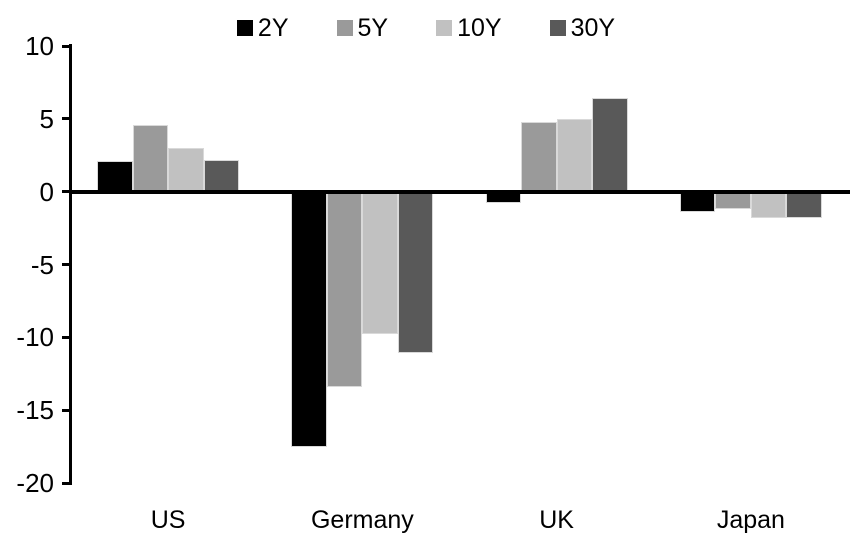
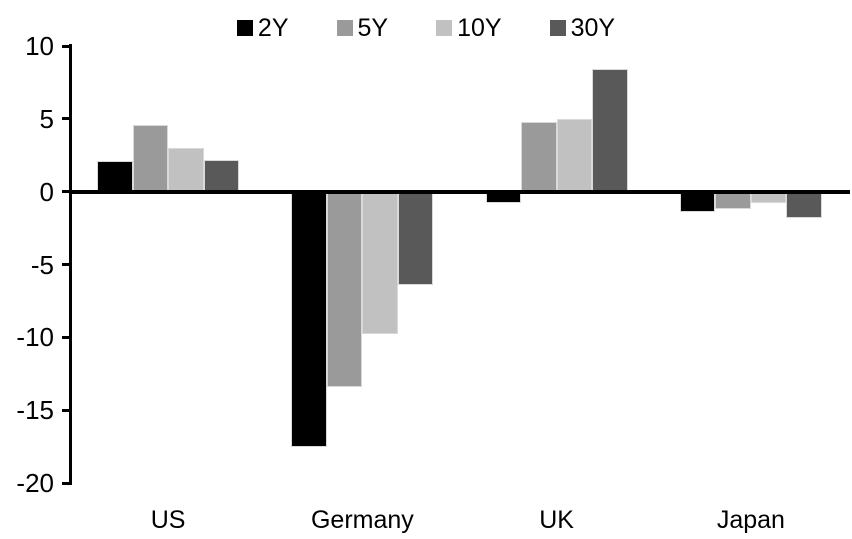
30Y/Germany: -11.1 -> -6.4
30Y/UK: 6.4 -> 8.4
10Y/Japan: -1.8 -> -0.8
